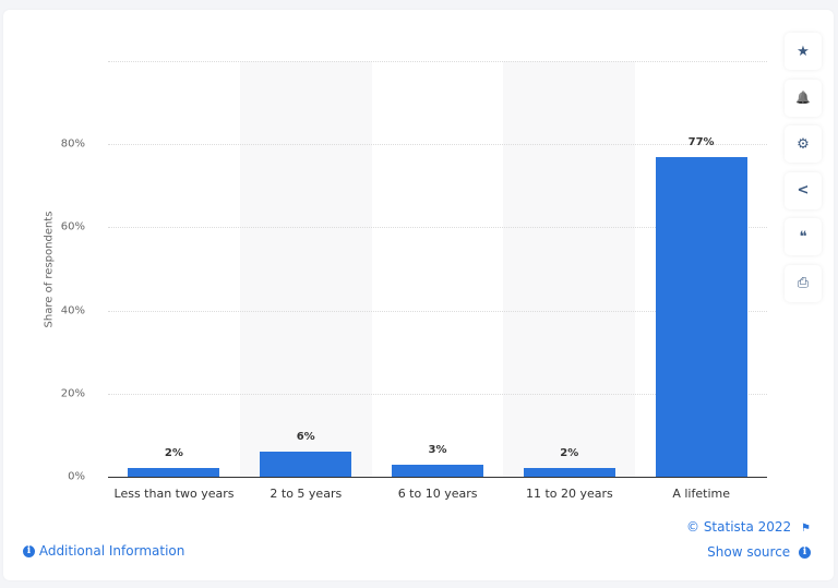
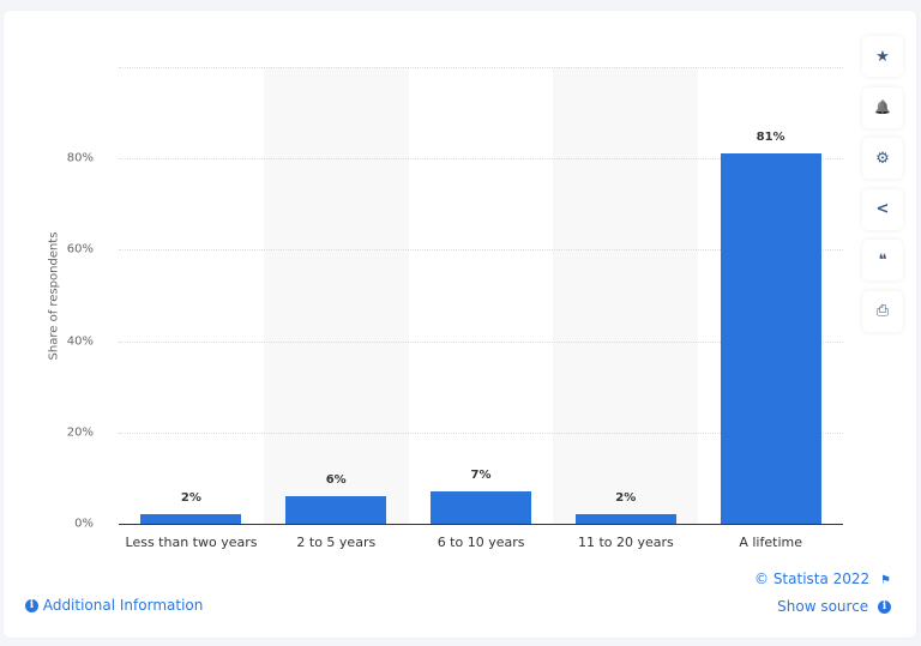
6 to 10 years: 3% -> 7%
A lifetime: 77% -> 81%
